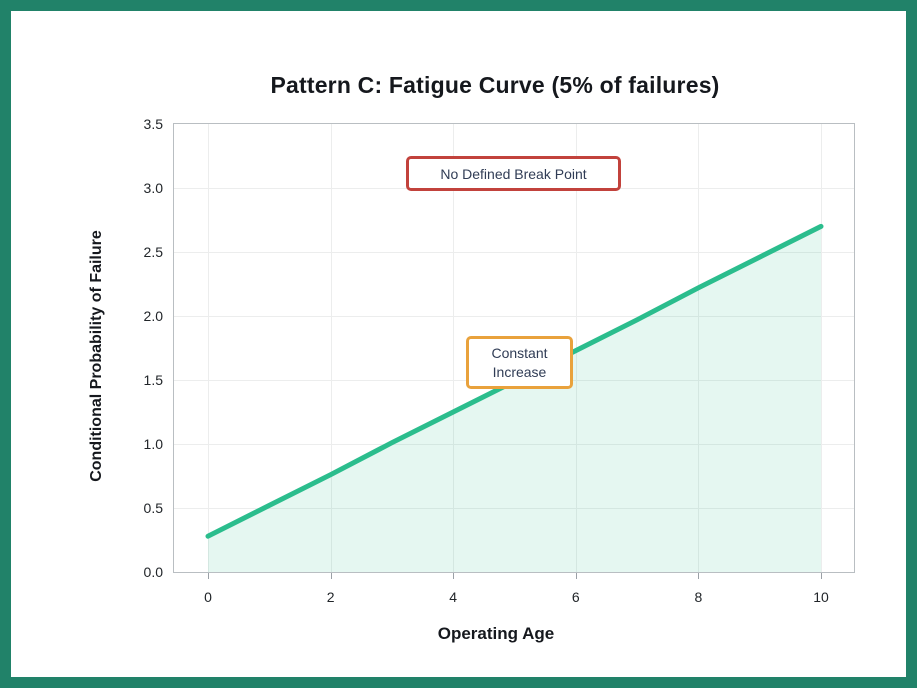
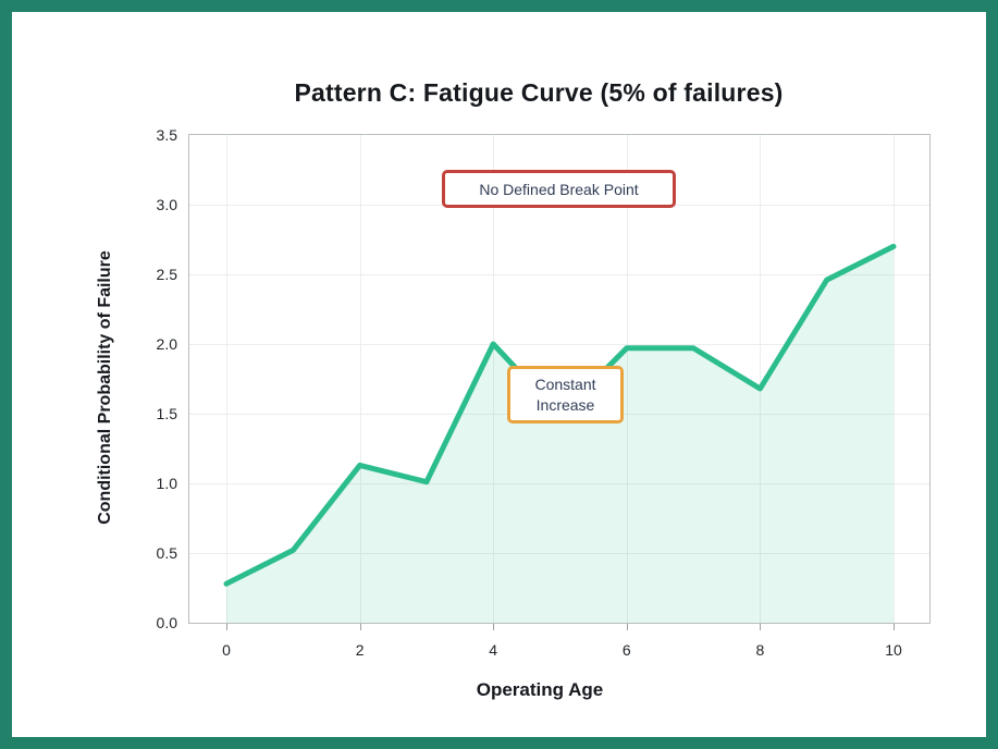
2: 0.76 -> 1.13
4: 1.25 -> 2.00
6: 1.73 -> 1.97
8: 2.22 -> 1.68
